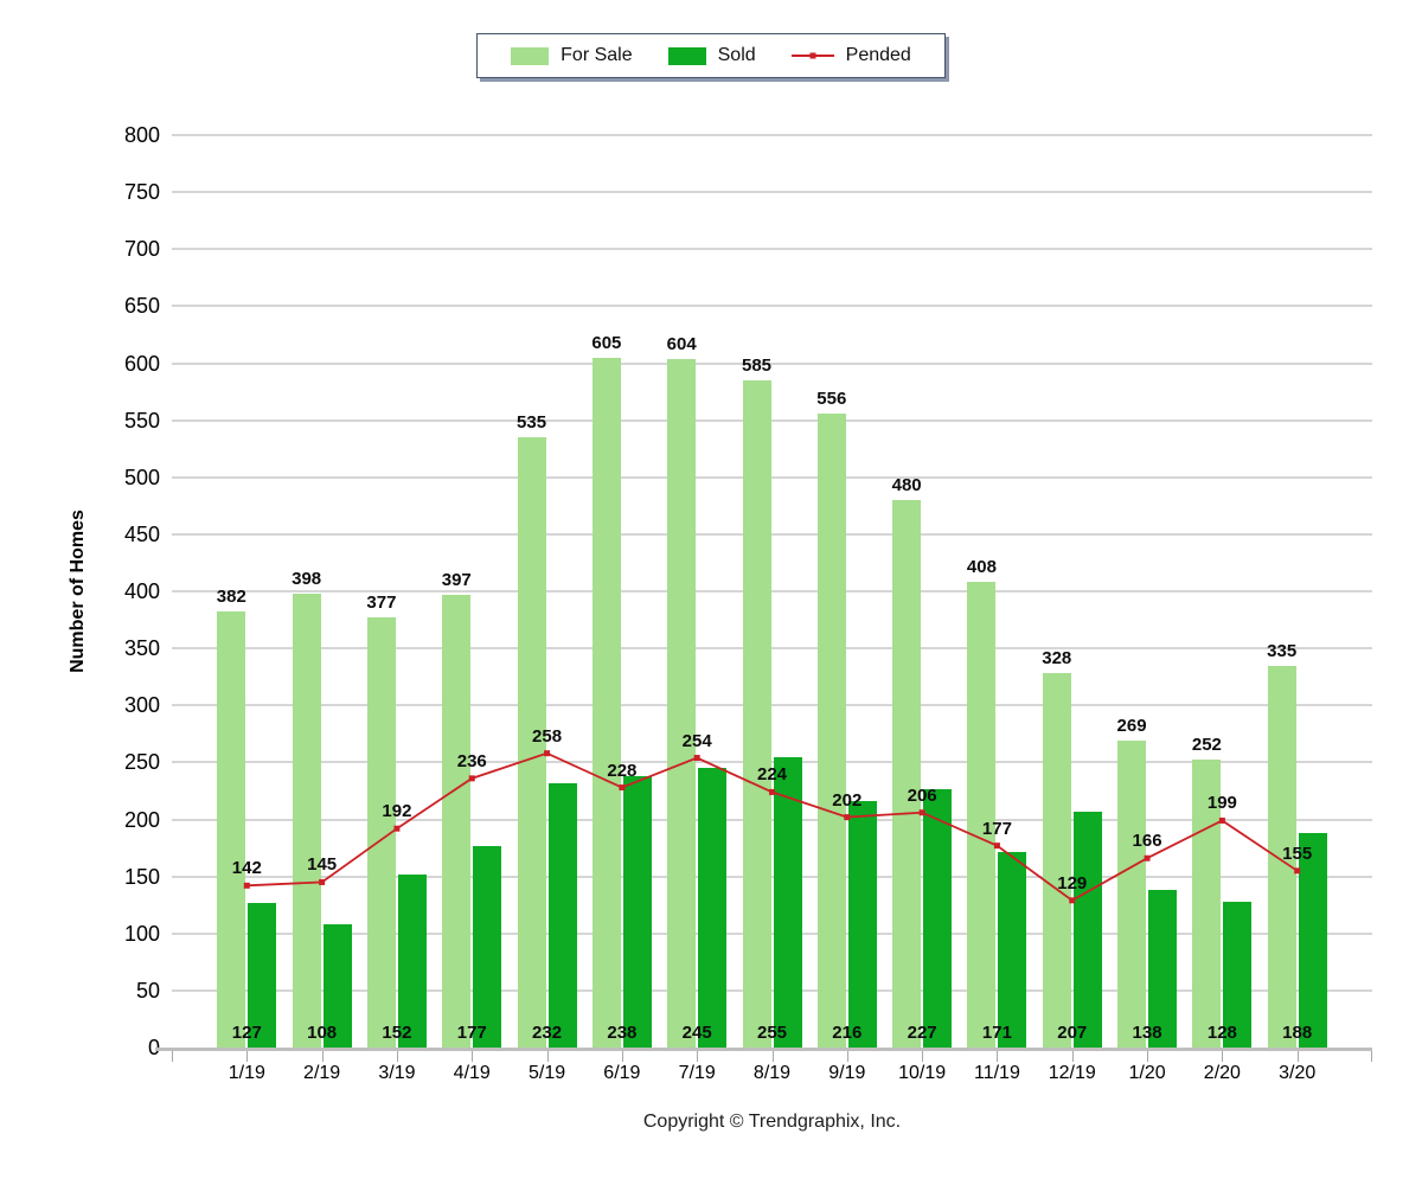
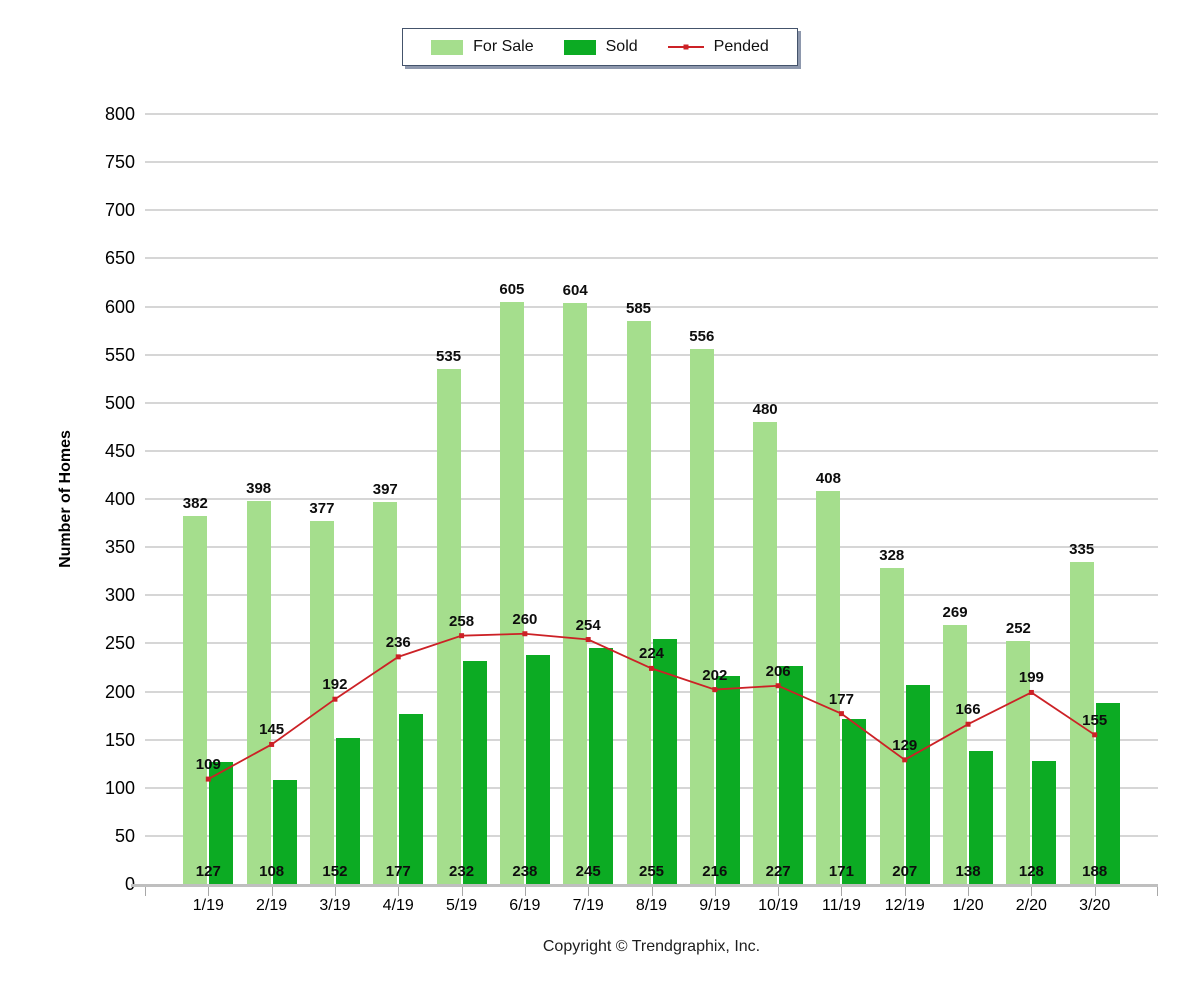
Pended/1/19: 142 -> 109
Pended/6/19: 228 -> 260
